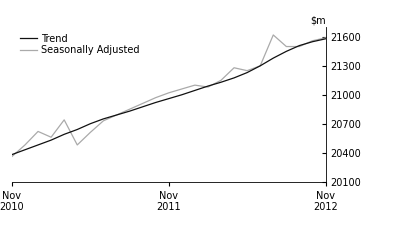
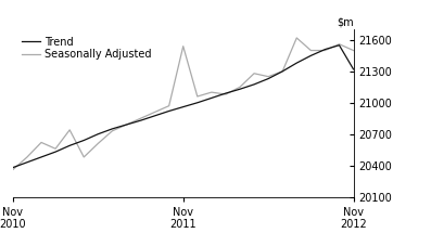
Seasonally Adjusted/Nov 2011: 21020 -> 21540
Trend/Nov 2012: 21580 -> 21320
Seasonally Adjusted/Nov 2012: 21590 -> 21500
